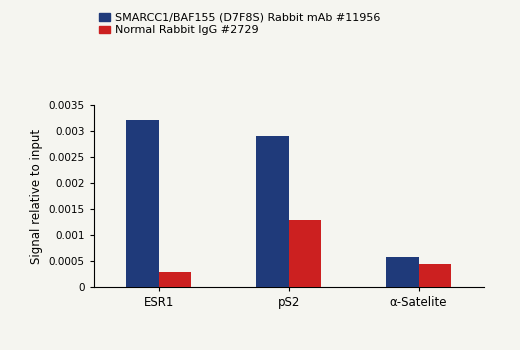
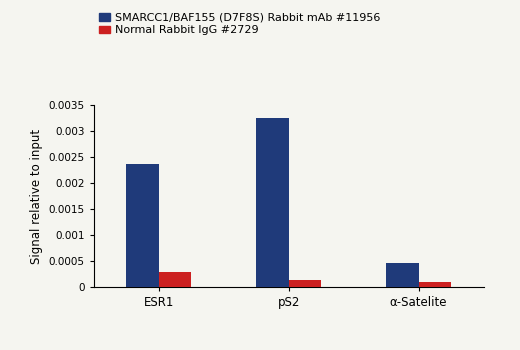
SMARCC1/BAF155 (D7F8S) Rabbit mAb #11956/ESR1: 0.00322 -> 0.00237
SMARCC1/BAF155 (D7F8S) Rabbit mAb #11956/pS2: 0.00290 -> 0.00325
Normal Rabbit IgG #2729/pS2: 0.00128 -> 0.00013
SMARCC1/BAF155 (D7F8S) Rabbit mAb #11956/α-Satelite: 0.00058 -> 0.00047
Normal Rabbit IgG #2729/α-Satelite: 0.00044 -> 0.00010
